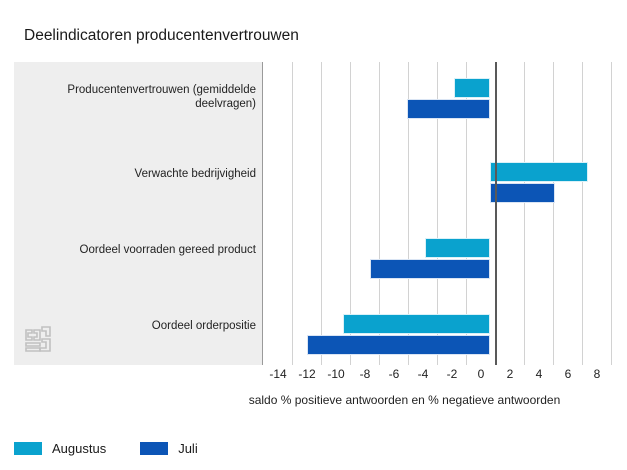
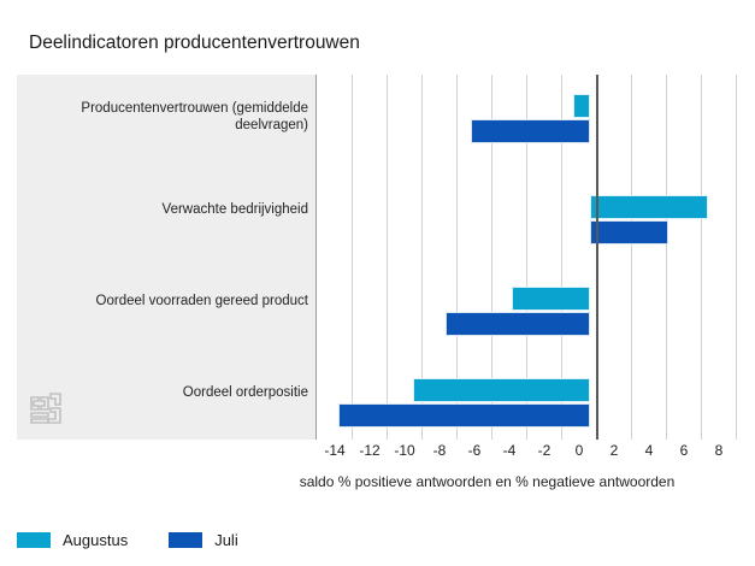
Augustus/Producentenvertrouwen (gemiddelde deelvragen): -2.2 -> -0.9
Juli/Producentenvertrouwen (gemiddelde deelvragen): -5.1 -> -6.1
Juli/Oordeel orderpositie: -11.3 -> -12.9
